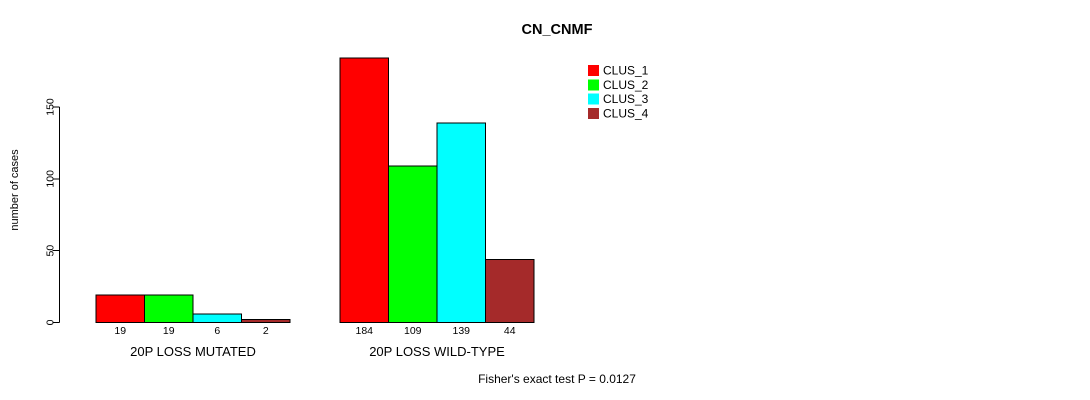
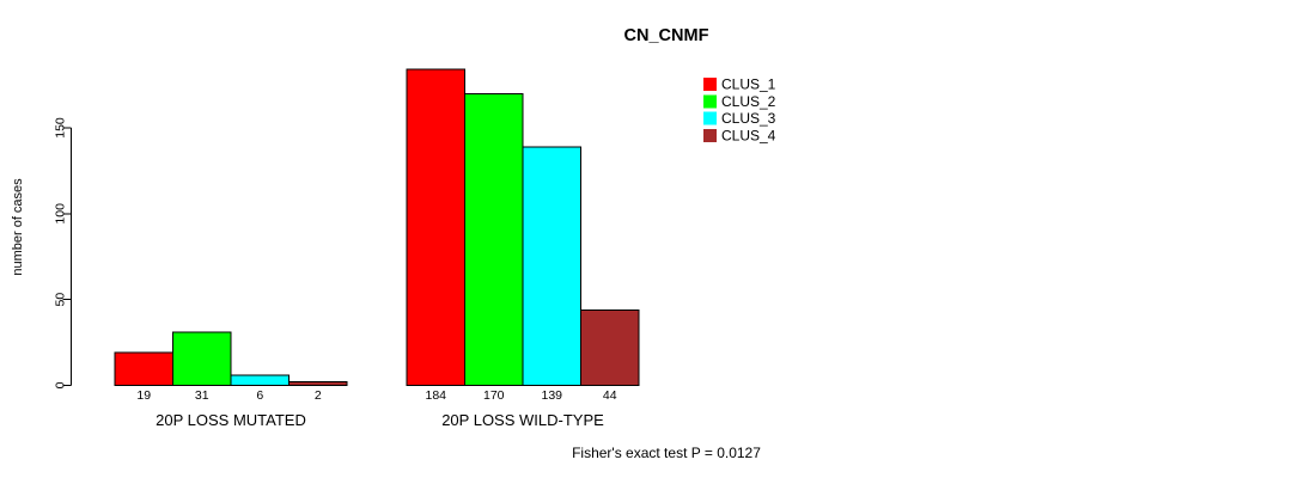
CLUS_2/20P LOSS MUTATED: 19 -> 31
CLUS_2/20P LOSS WILD-TYPE: 109 -> 170
